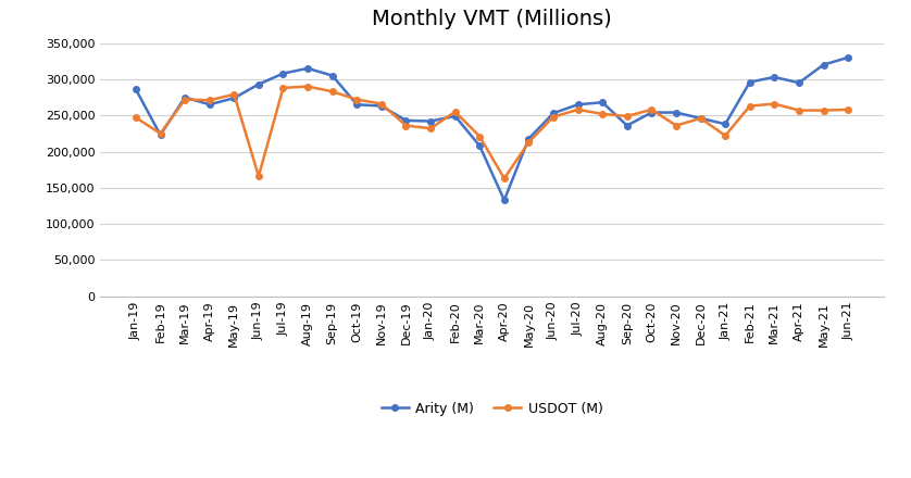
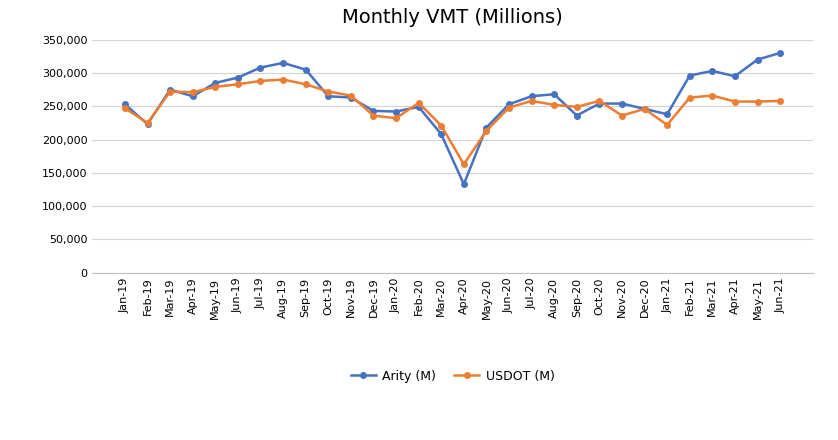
Arity (M)/Jan-19: 286,000 -> 253,000
Arity (M)/May-19: 274,000 -> 285,000
USDOT (M)/Jun-19: 166,000 -> 283,000
